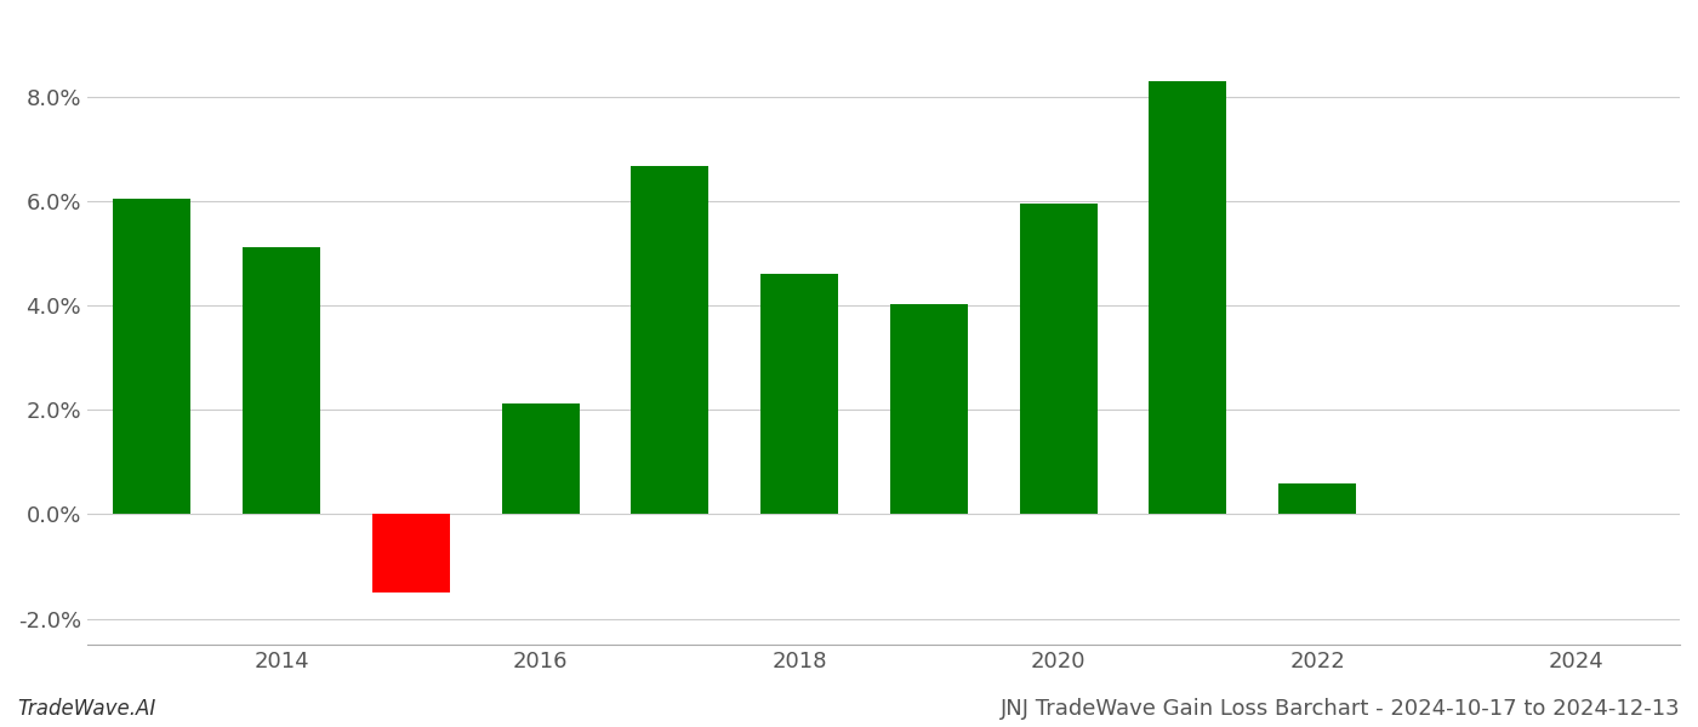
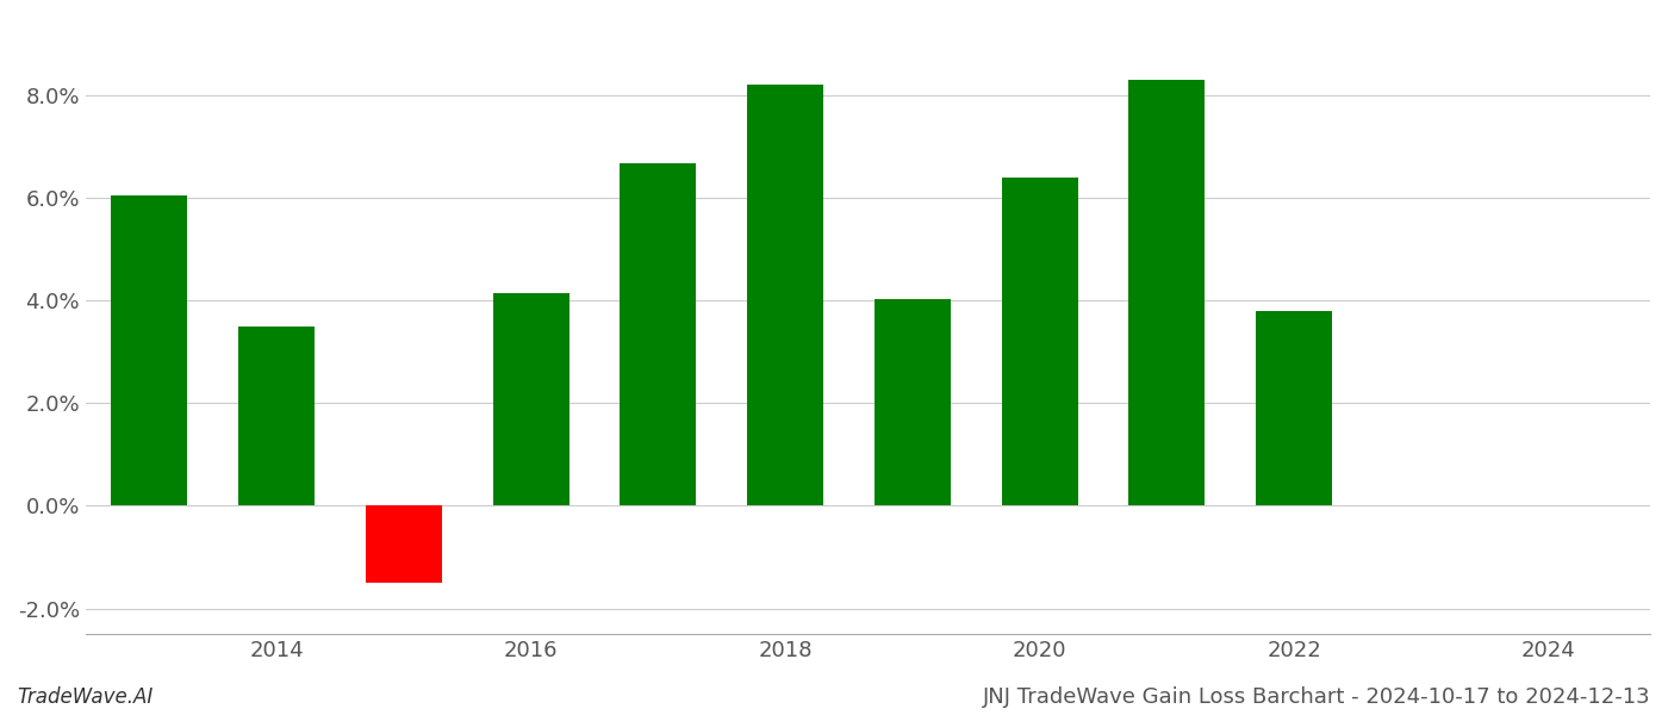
2014: 5.11% -> 3.50%
2016: 2.13% -> 4.15%
2018: 4.60% -> 8.20%
2020: 5.94% -> 6.40%
2022: 0.60% -> 3.80%
